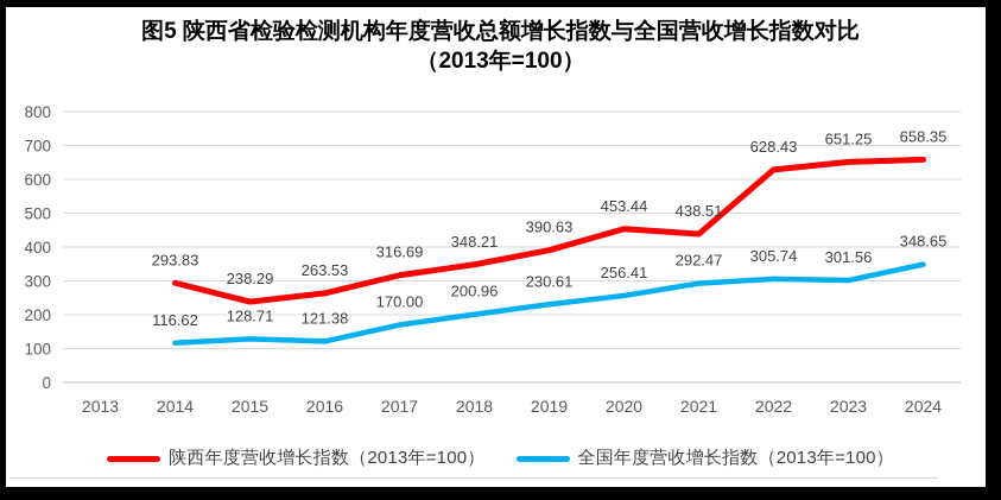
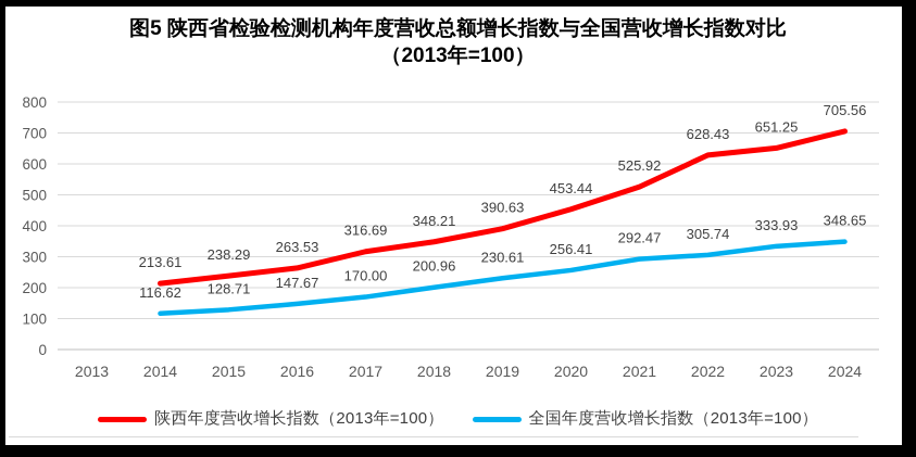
陕西年度营收增长指数（2013年=100）/2014: 293.83 -> 213.61
全国年度营收增长指数（2013年=100）/2016: 121.38 -> 147.67
陕西年度营收增长指数（2013年=100）/2021: 438.51 -> 525.92
全国年度营收增长指数（2013年=100）/2023: 301.56 -> 333.93
陕西年度营收增长指数（2013年=100）/2024: 658.35 -> 705.56
